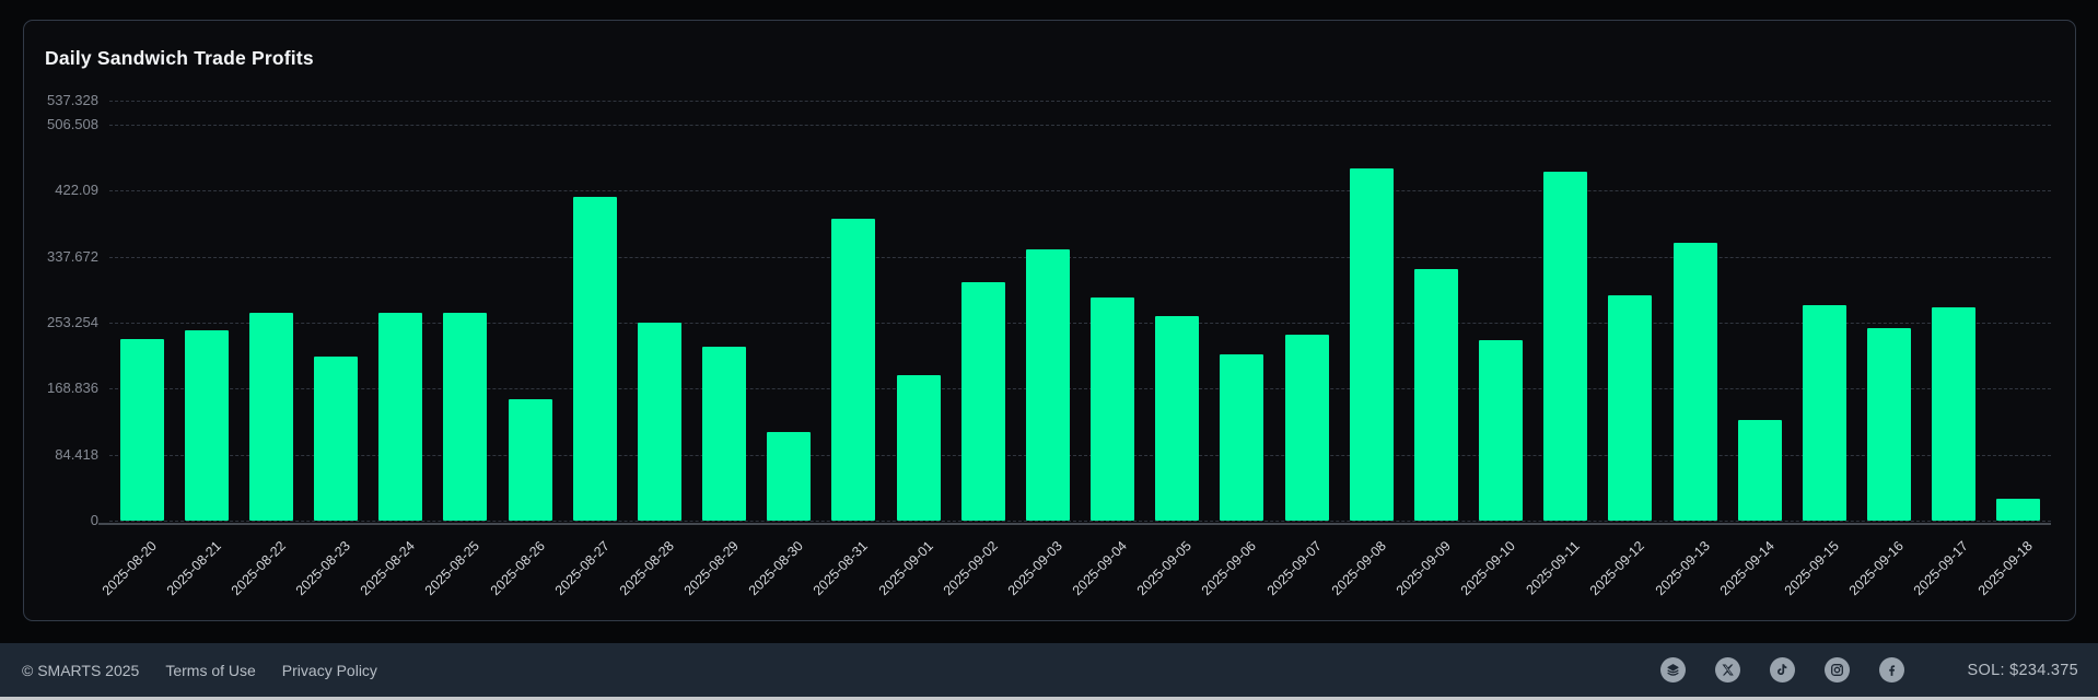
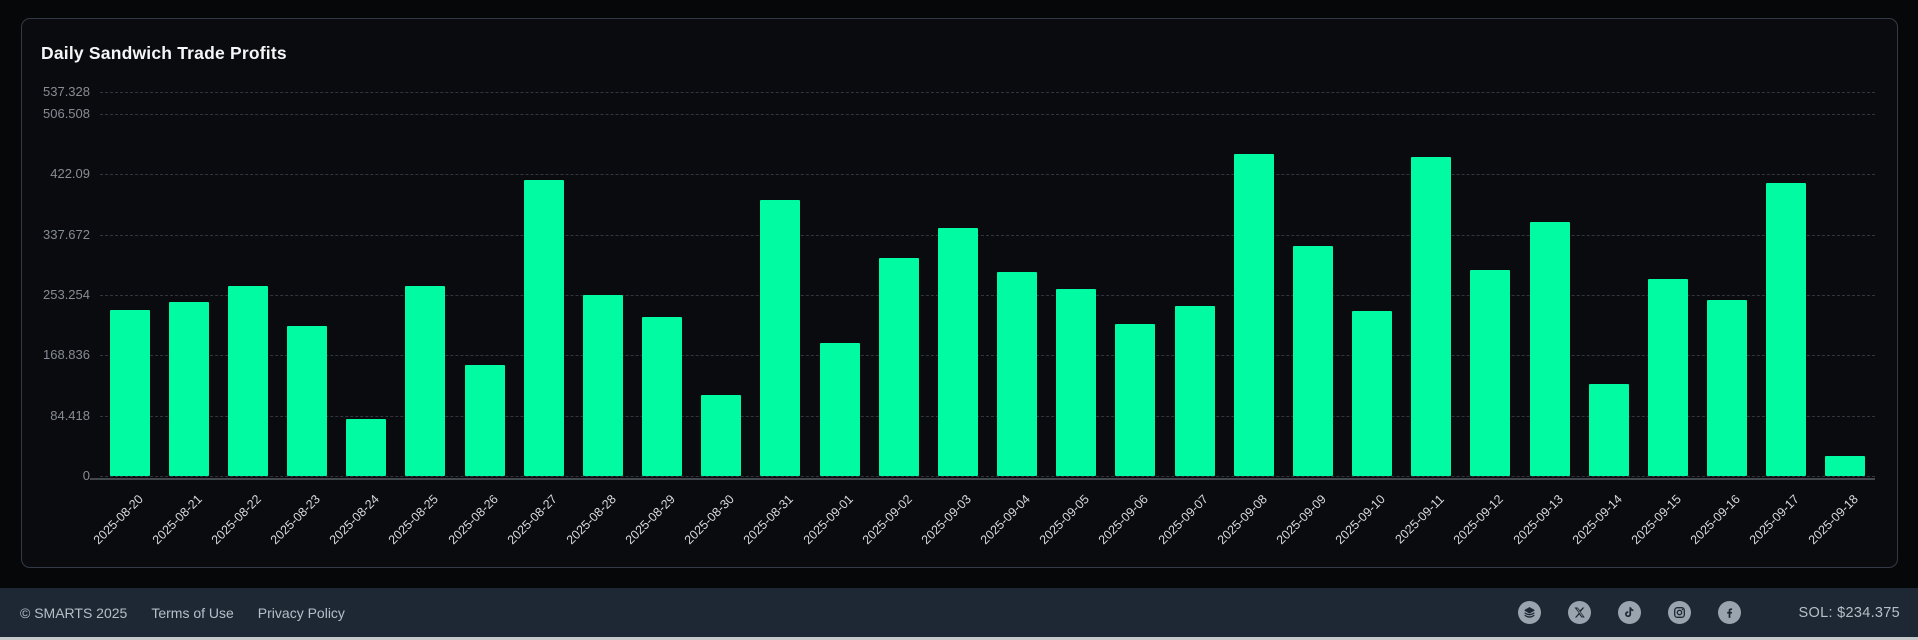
2025-08-24: 270 -> 80
2025-09-17: 270 -> 410
